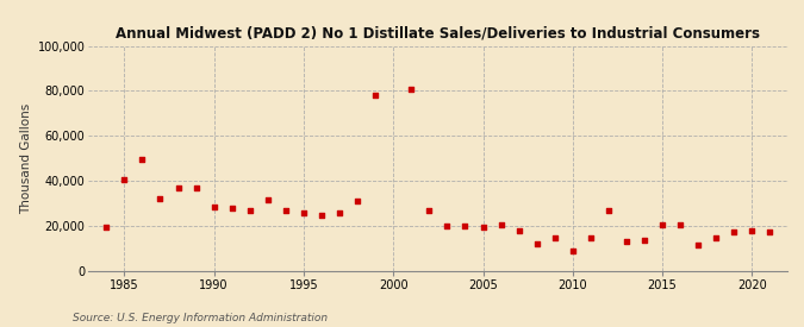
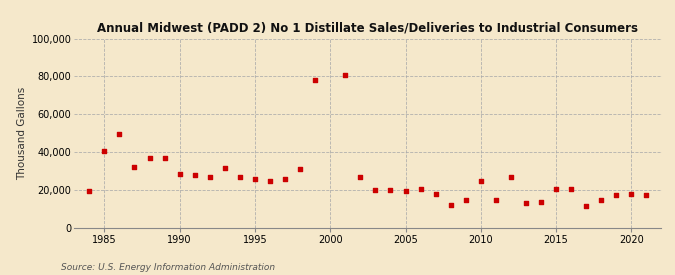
2010: 9,000 -> 25,000
